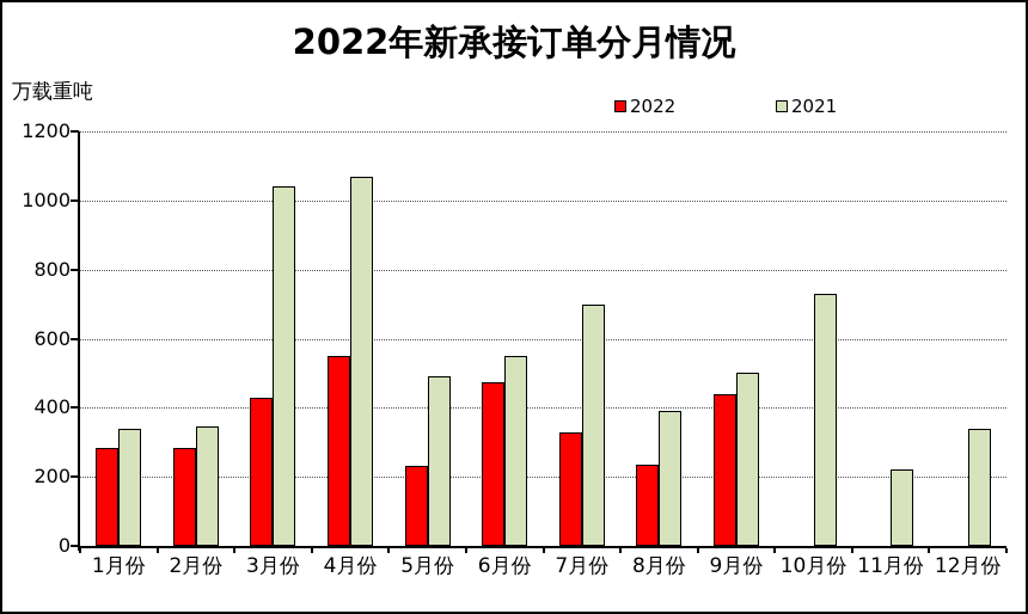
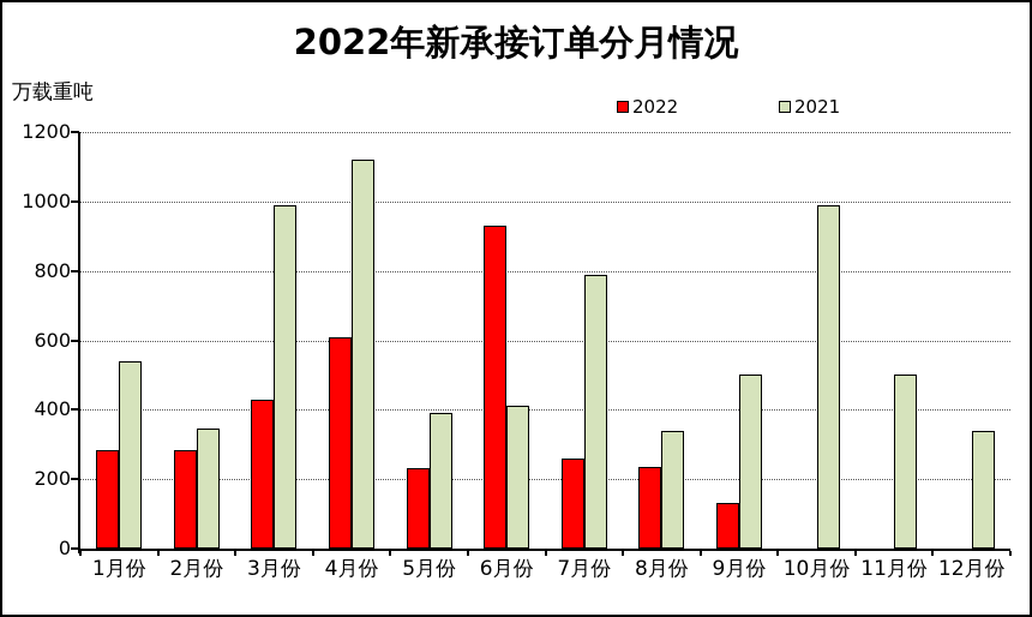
2021/1月份: 340 -> 540
2021/3月份: 1040 -> 990
2022/4月份: 550 -> 610
2021/4月份: 1070 -> 1120
2021/5月份: 490 -> 390
2022/6月份: 480 -> 930
2021/6月份: 550 -> 410
2022/7月份: 330 -> 260
2021/7月份: 700 -> 790
2021/8月份: 390 -> 340
2022/9月份: 440 -> 130
2021/10月份: 730 -> 990
2021/11月份: 220 -> 500
